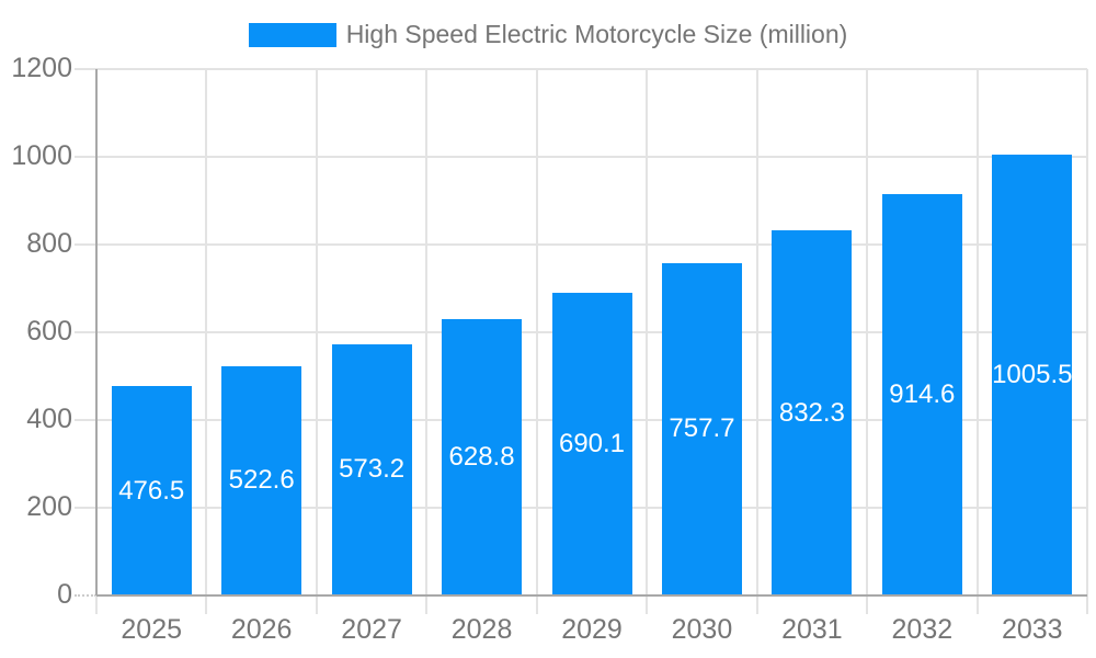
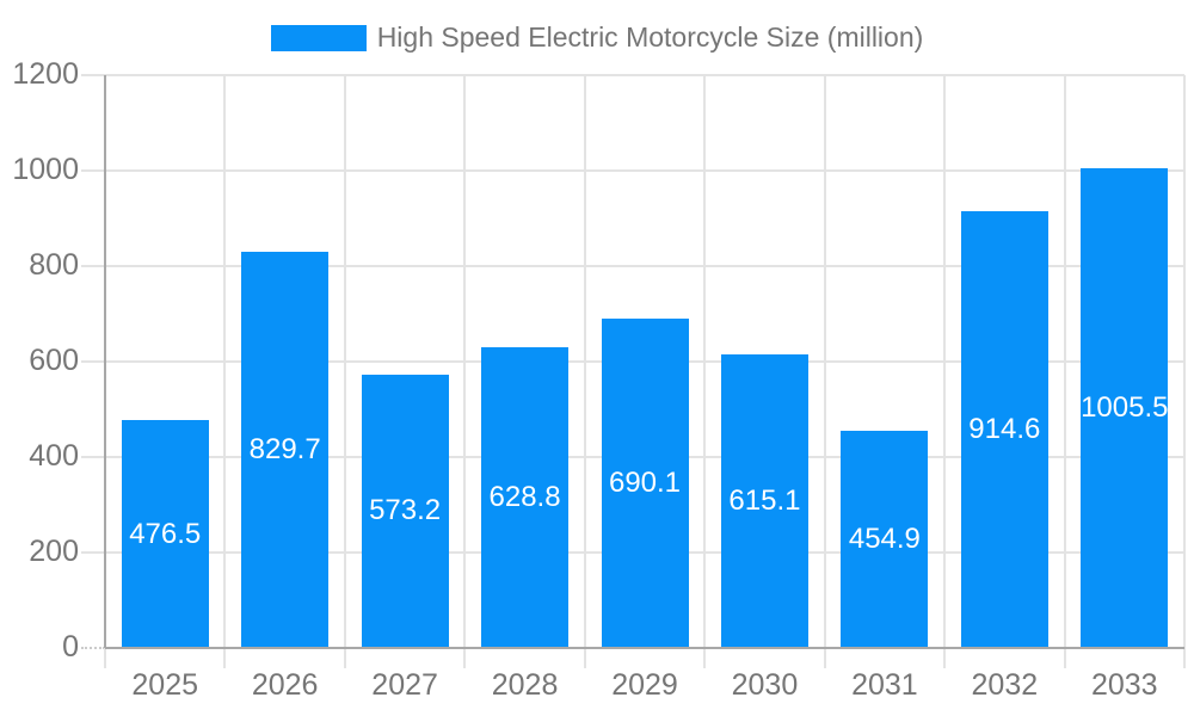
2026: 522.6 -> 829.7
2030: 757.7 -> 615.1
2031: 832.3 -> 454.9
